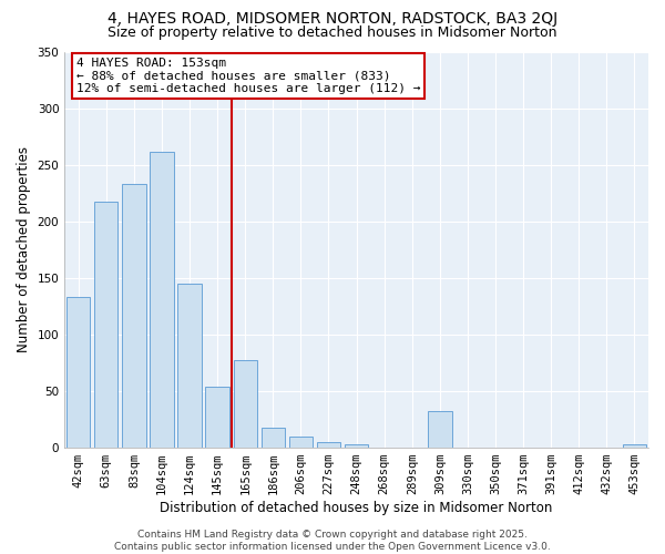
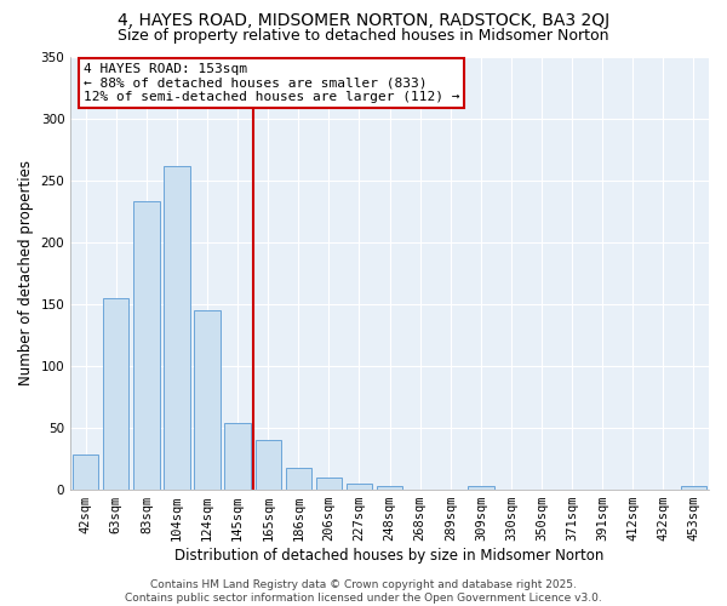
42sqm: 133 -> 28
63sqm: 217 -> 155
165sqm: 77 -> 40
309sqm: 32 -> 3
